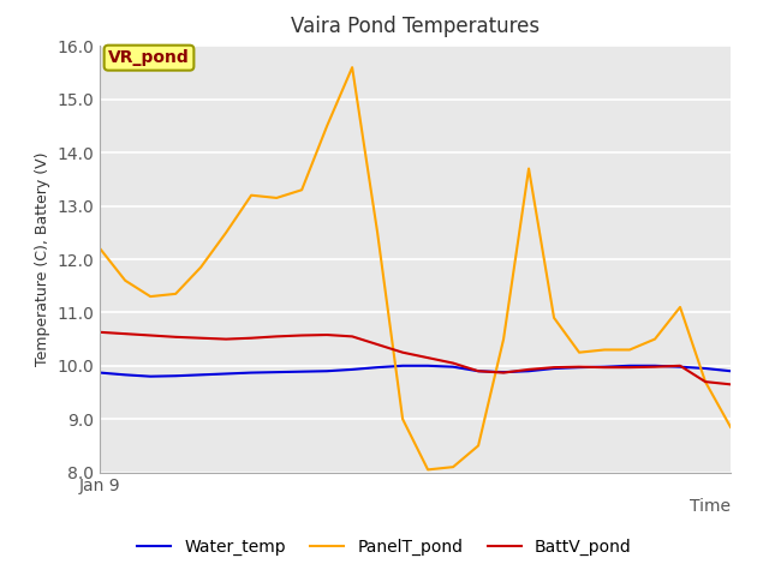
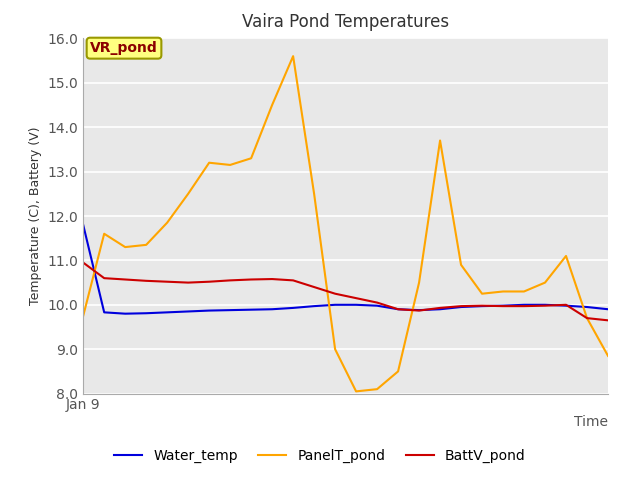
Water_temp/Jan 9: 9.87 -> 11.80
PanelT_pond/Jan 9: 12.20 -> 9.75
BattV_pond/Jan 9: 10.63 -> 10.95
